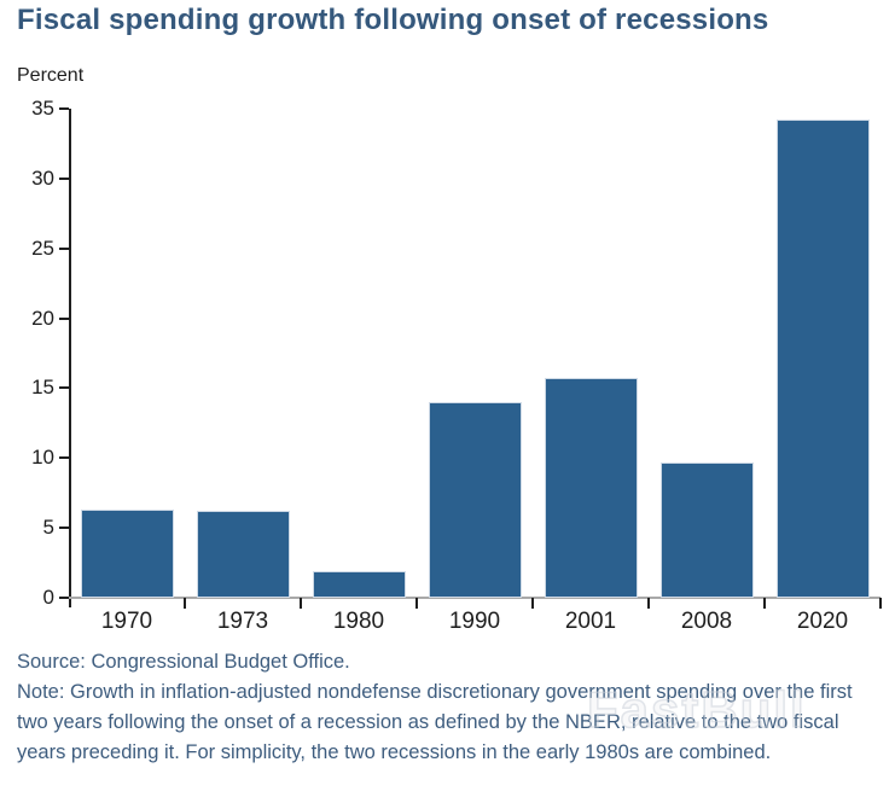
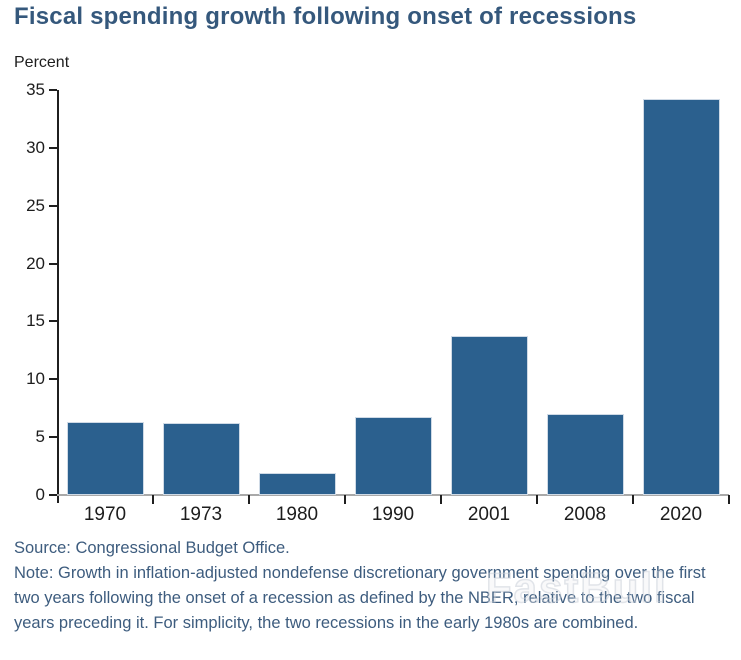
1990: 14.0 -> 6.7
2001: 15.7 -> 13.7
2008: 9.7 -> 7.0
